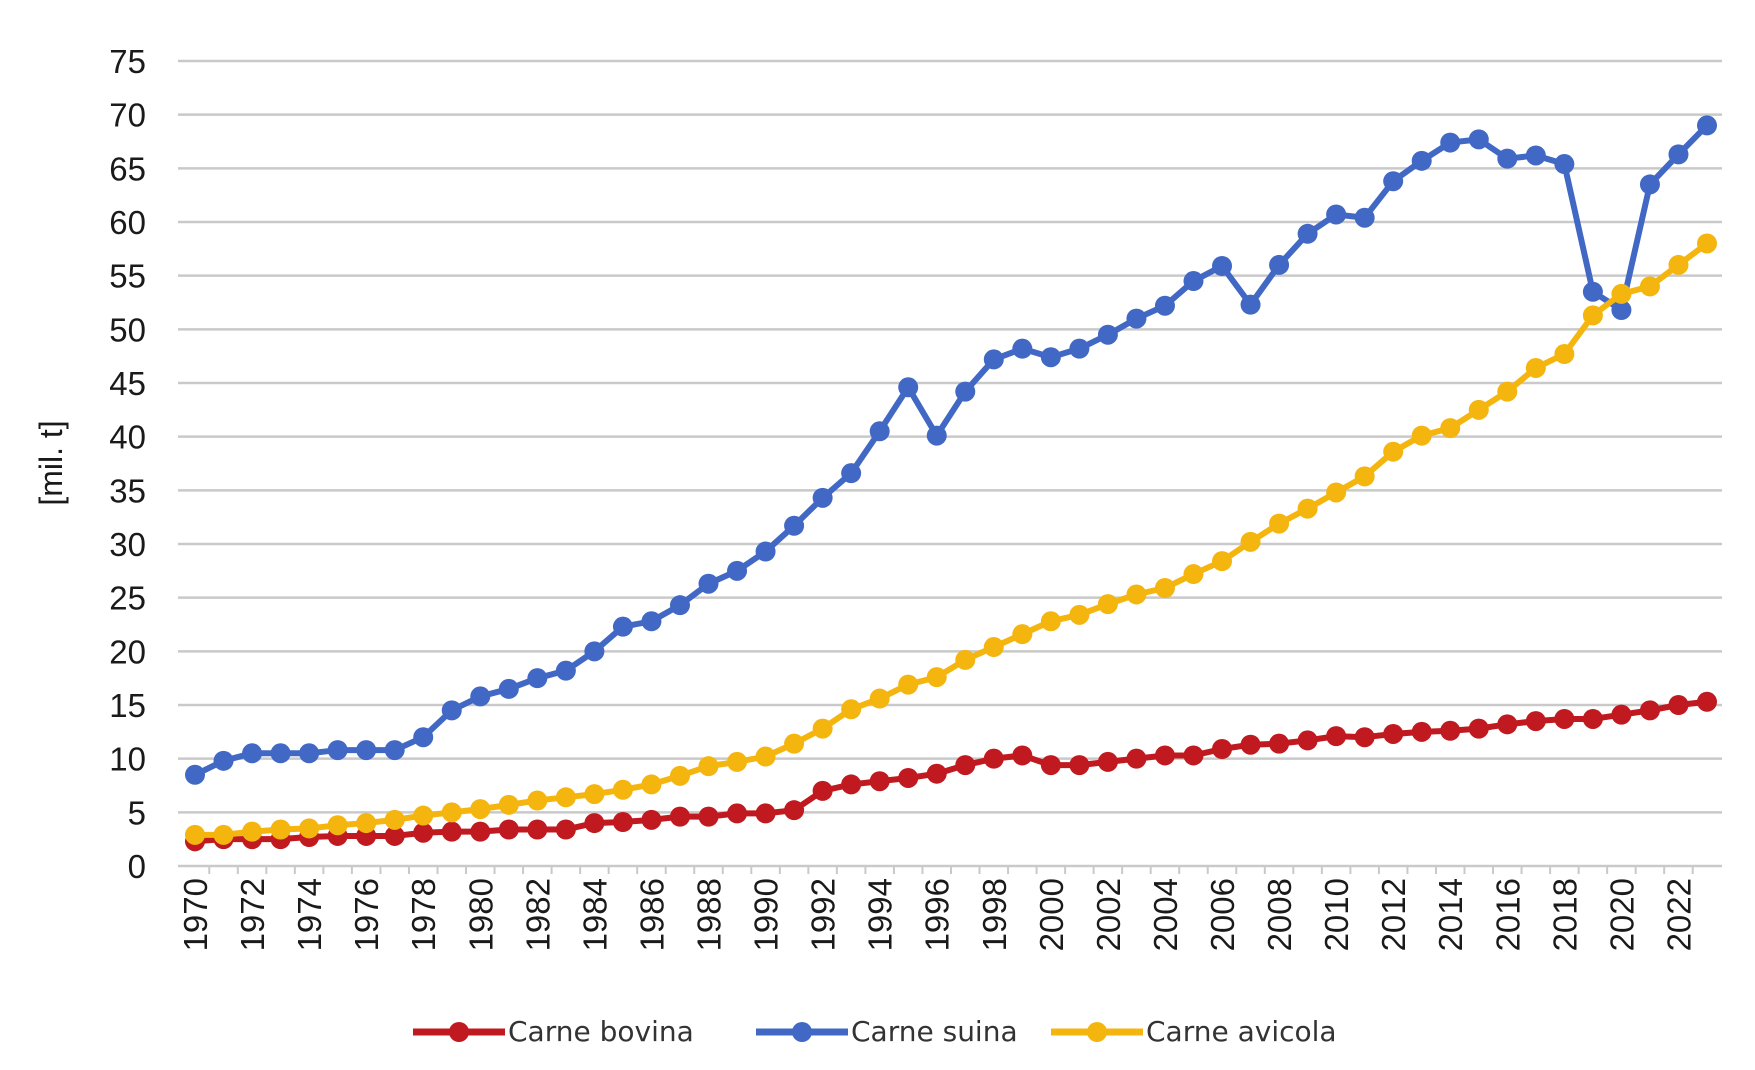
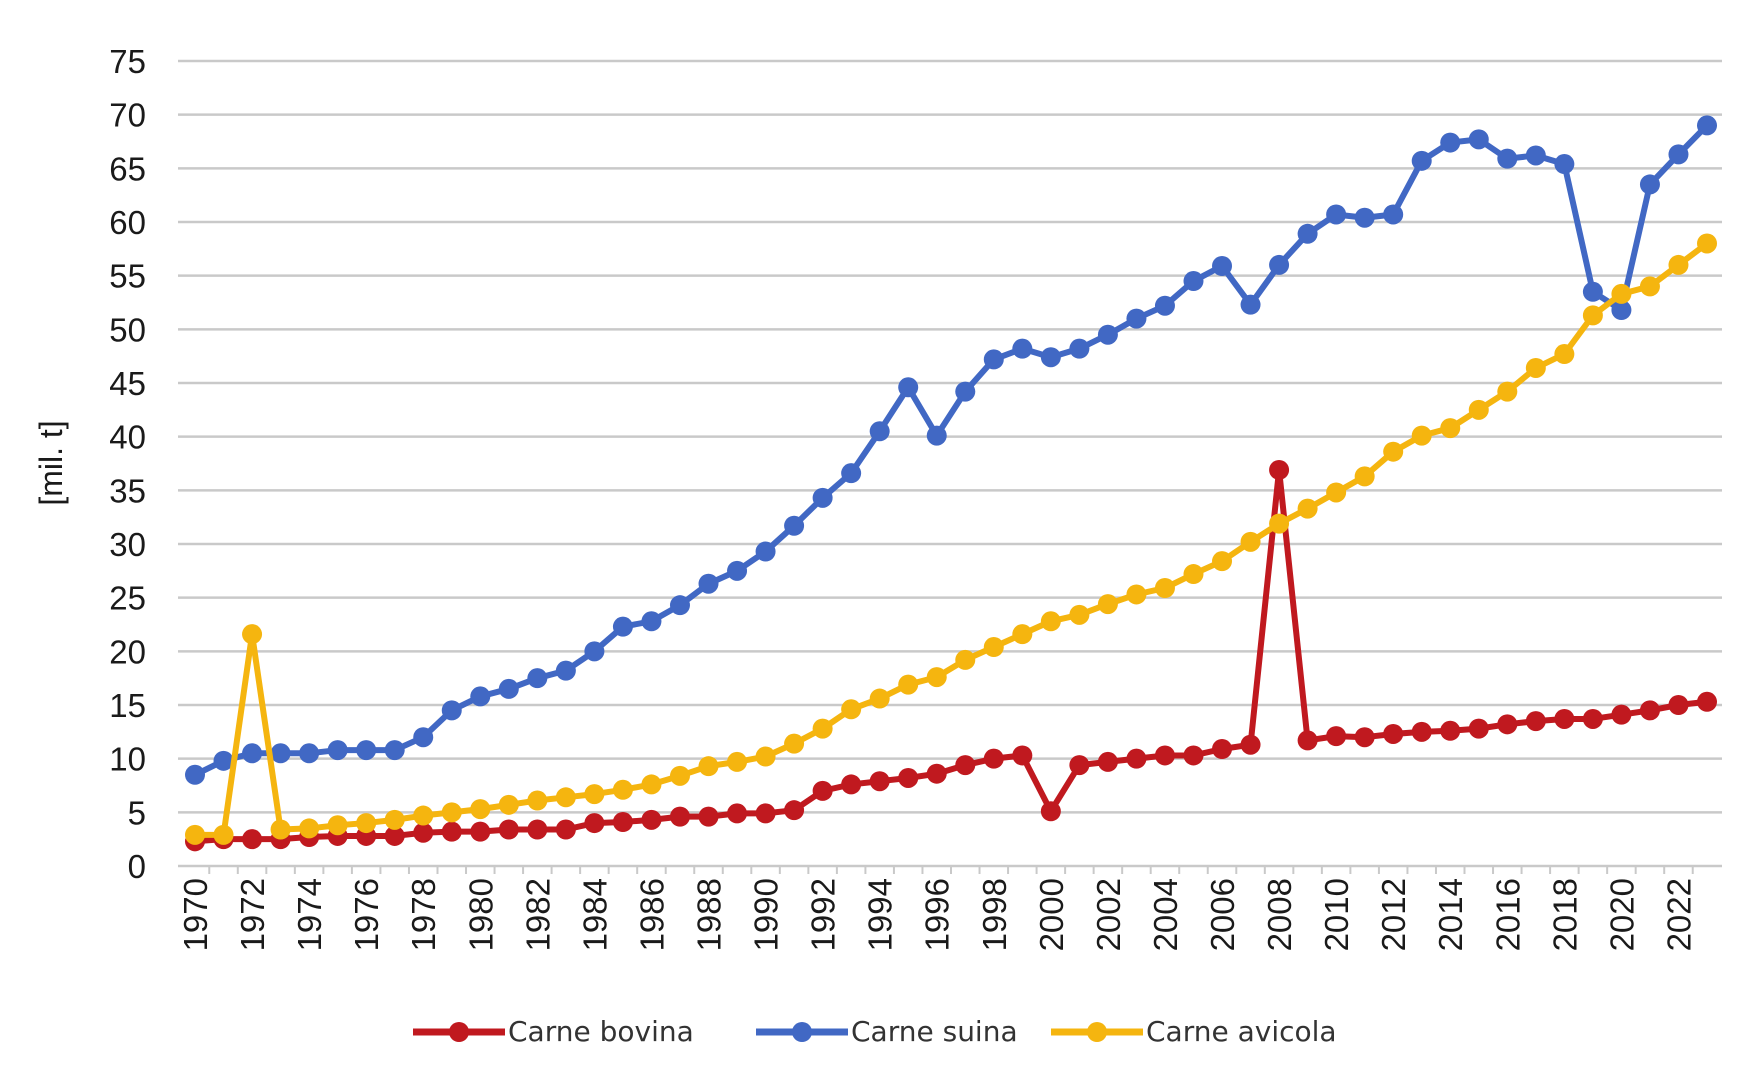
Carne avicola/1972: 3.2 -> 21.6
Carne bovina/2000: 9.4 -> 5.1
Carne bovina/2008: 11.4 -> 36.9
Carne suina/2012: 63.8 -> 60.7
